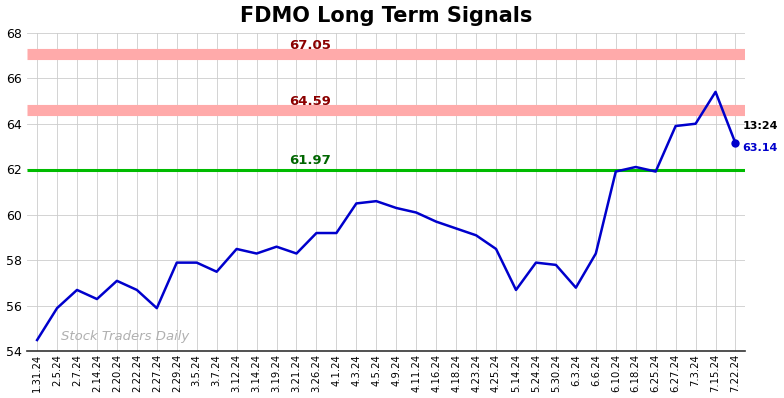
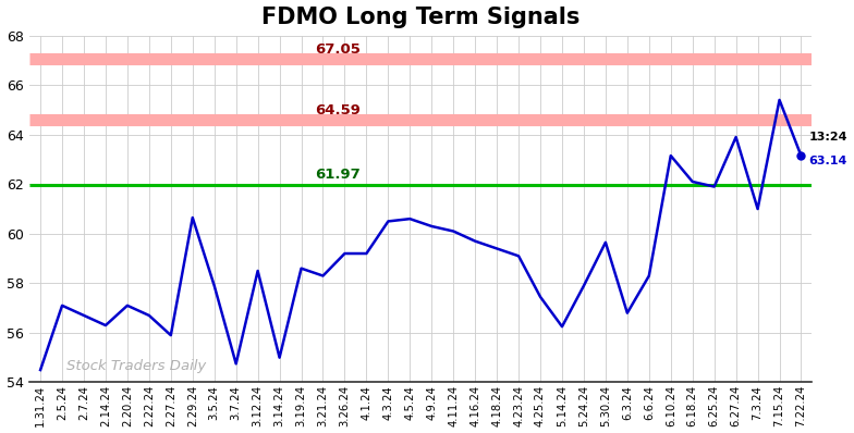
2.5.24: 55.90 -> 57.10
2.29.24: 57.90 -> 60.65
3.7.24: 57.50 -> 54.75
3.14.24: 58.30 -> 55.00
4.25.24: 58.50 -> 57.45
5.14.24: 56.70 -> 56.25
5.30.24: 57.80 -> 59.65
6.10.24: 61.90 -> 63.15
7.3.24: 64.00 -> 61.00
